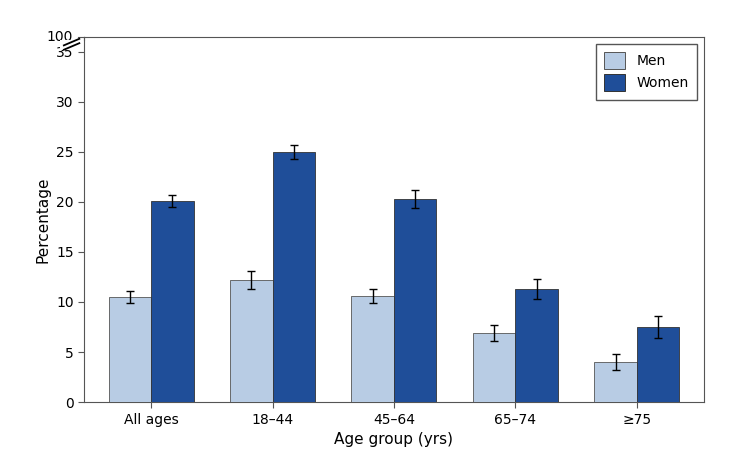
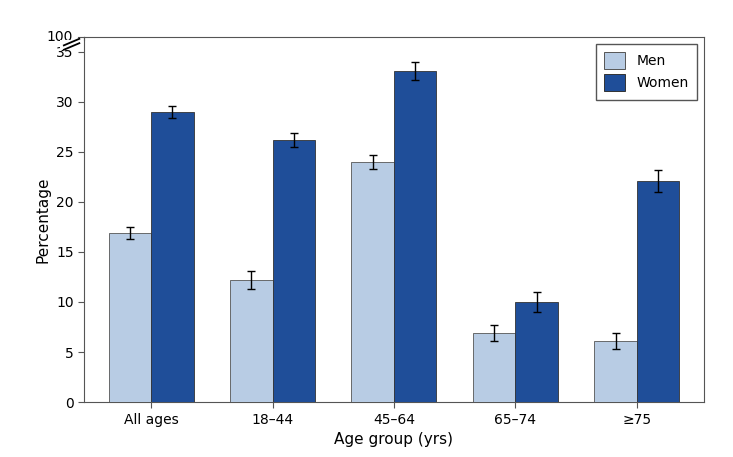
Men/All ages: 10.5 -> 16.9
Women/All ages: 20.1 -> 29.0
Women/18–44: 25.0 -> 26.2
Men/45–64: 10.6 -> 24.0
Women/45–64: 20.3 -> 33.1
Women/65–74: 11.3 -> 10.0
Men/≥75: 4.0 -> 6.1
Women/≥75: 7.5 -> 22.1
